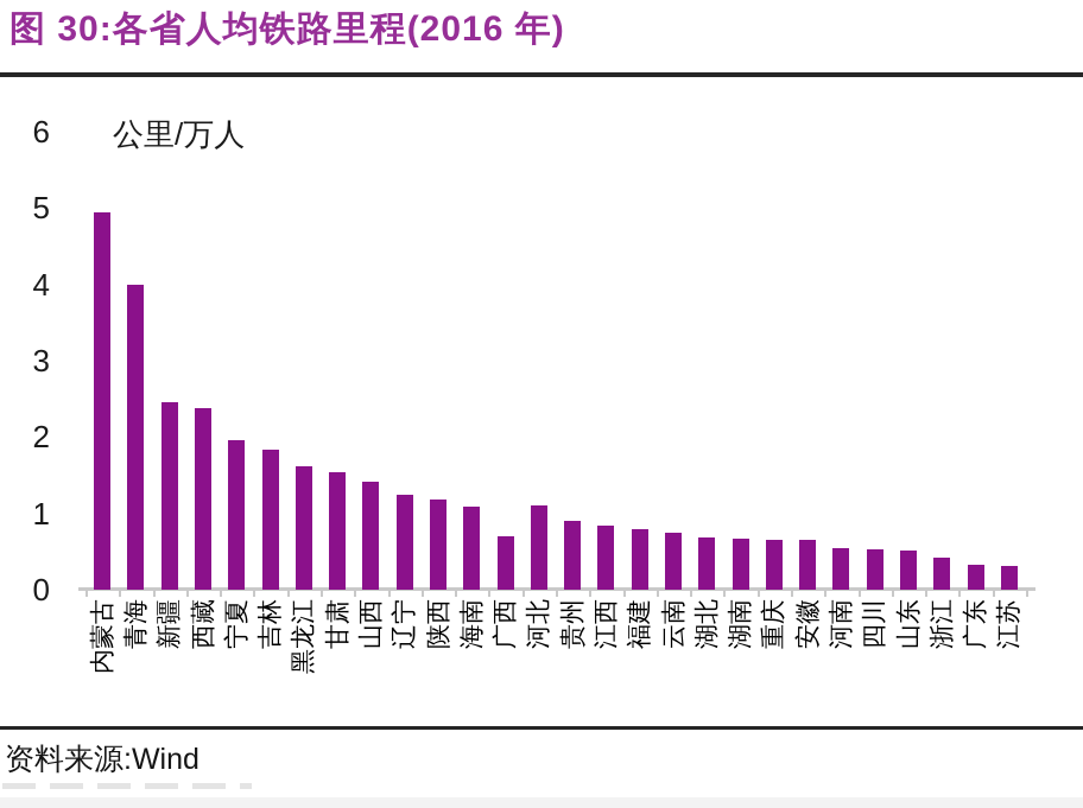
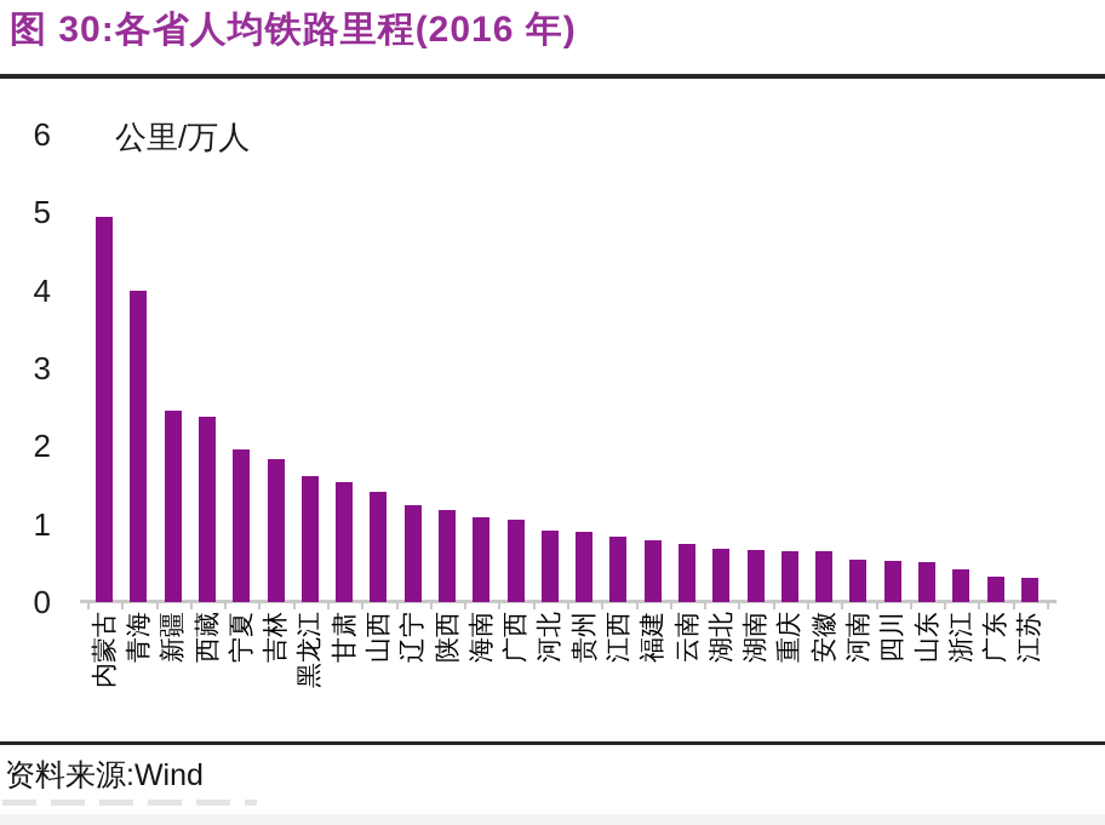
广西: 0.7 -> 1.1
河北: 1.1 -> 0.9
